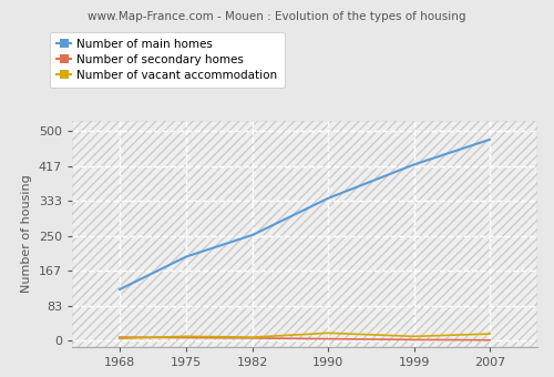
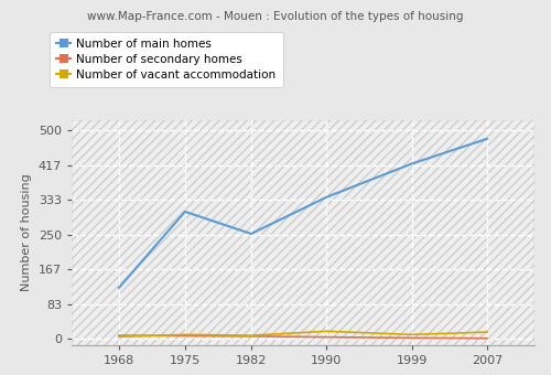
Number of main homes/1975: 200 -> 305
